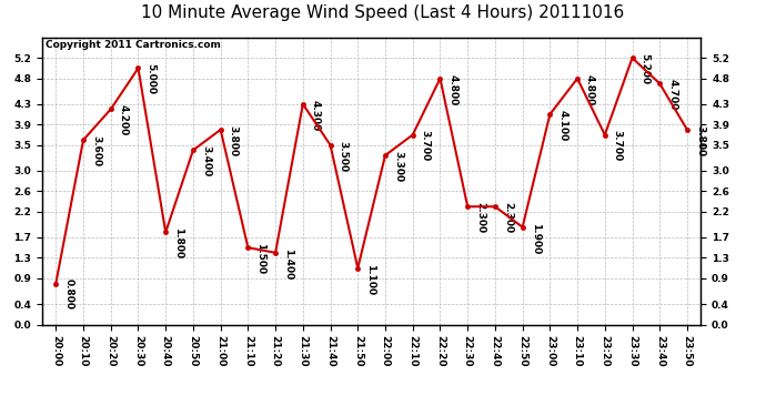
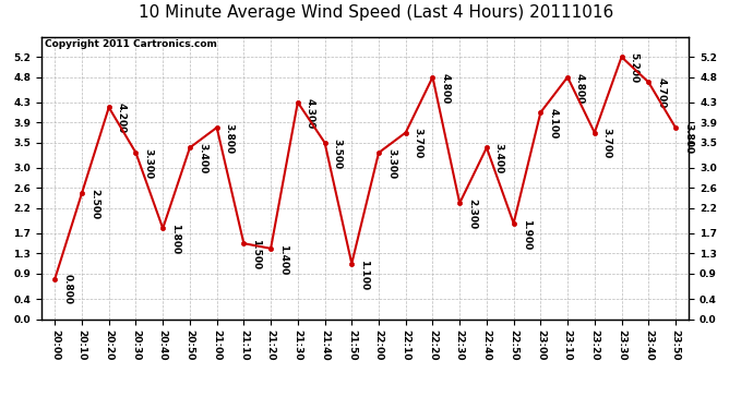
20:10: 3.600 -> 2.500
20:30: 5.000 -> 3.300
22:40: 2.300 -> 3.400
